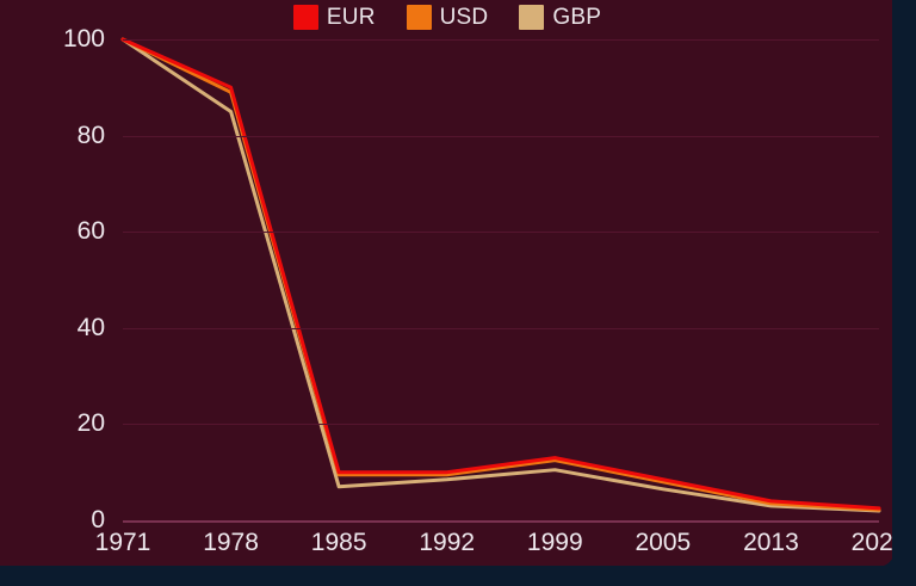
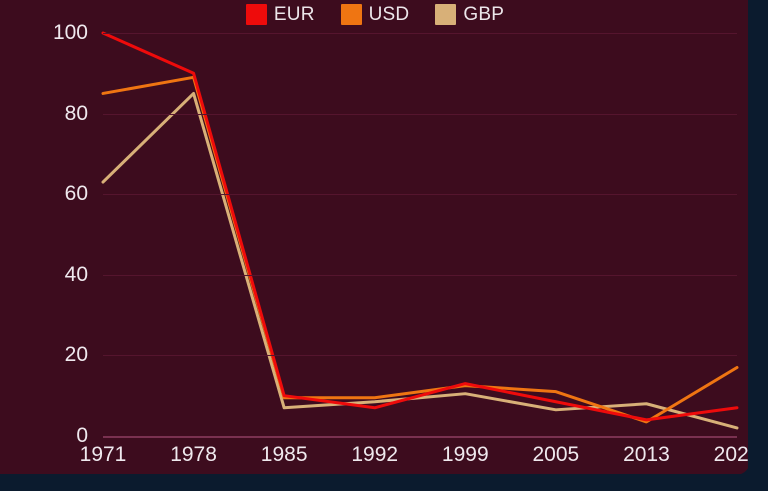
USD/1971: 100 -> 85
GBP/1971: 100 -> 63
EUR/1992: 10 -> 7
USD/2005: 8 -> 11
GBP/2013: 3 -> 8
EUR/2020: 2 -> 7
USD/2020: 2 -> 17
